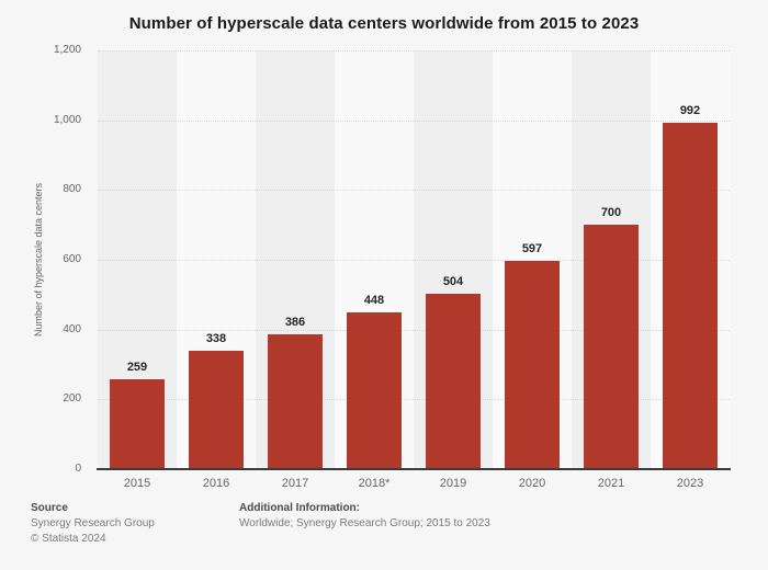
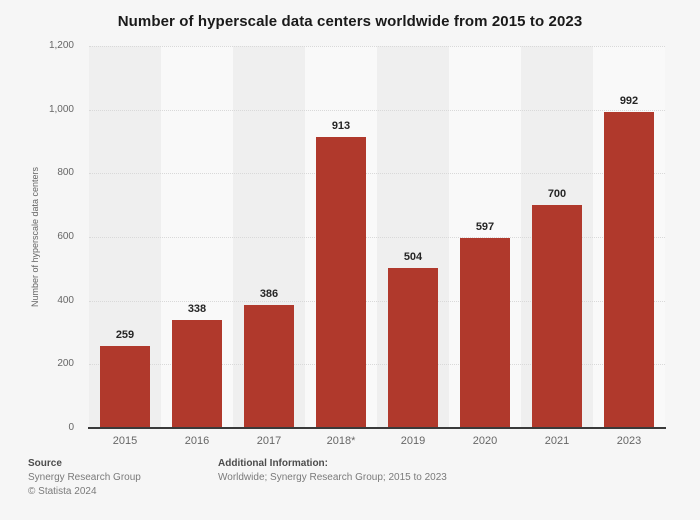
2018*: 448 -> 913
